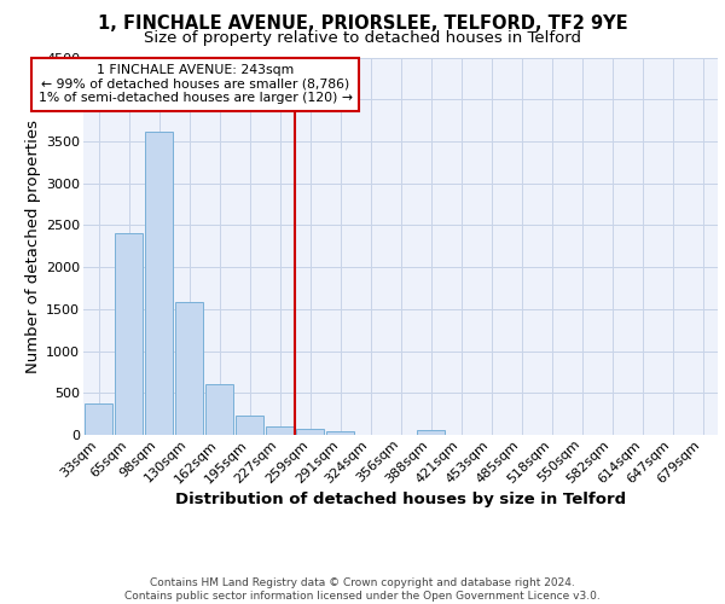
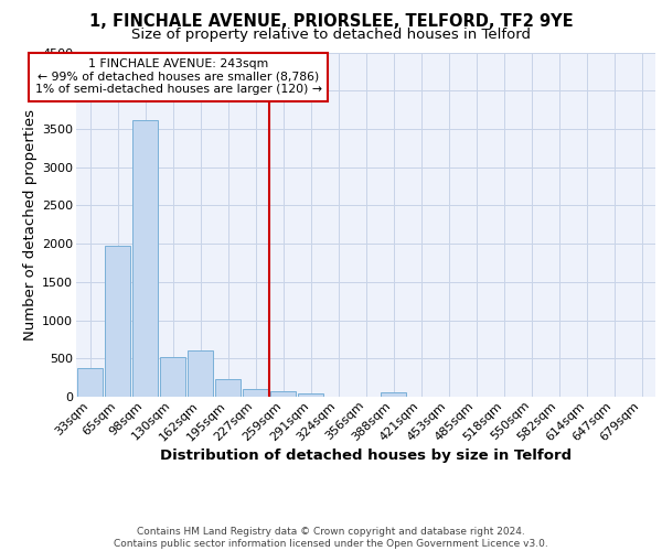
65sqm: 2410 -> 1980
130sqm: 1580 -> 520
